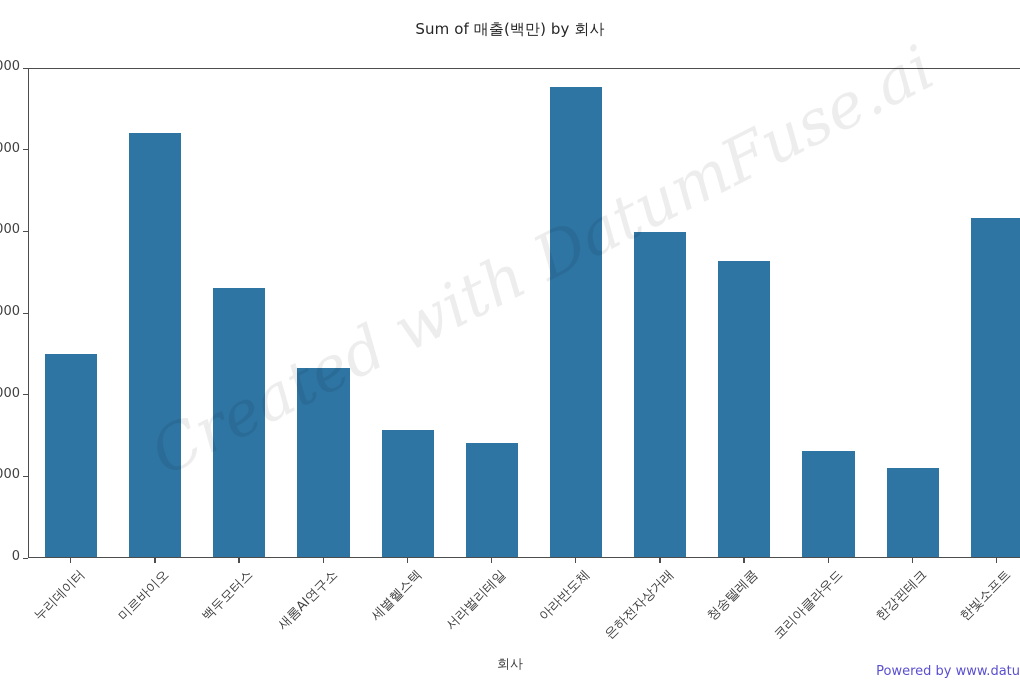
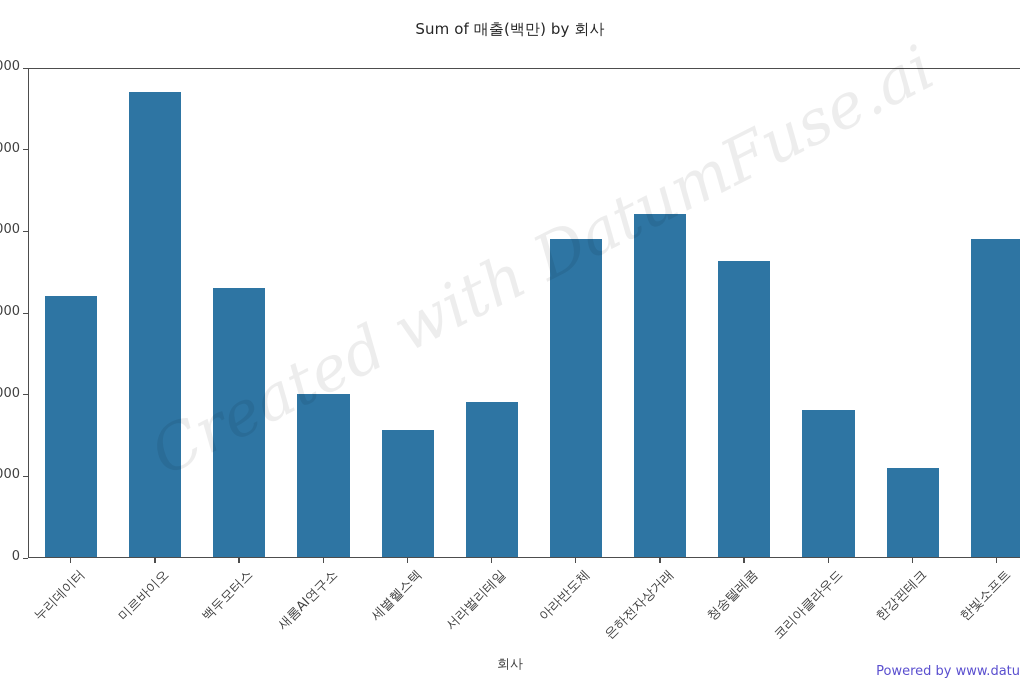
누리데이터: 2500 -> 3200
미르바이오: 5200 -> 5700
새롬AI연구소: 2300 -> 2000
서라벌리테일: 1400 -> 1900
아라반도체: 5800 -> 3900
은하전자상거래: 4000 -> 4200
코리아클라우드: 1300 -> 1800
한빛소프트: 4200 -> 3900
